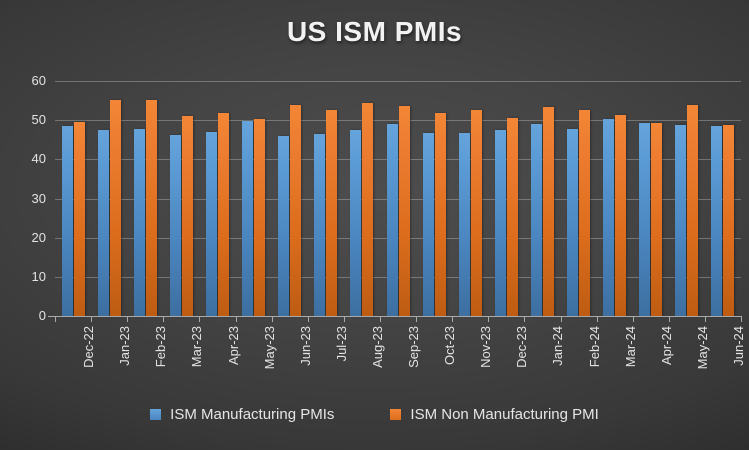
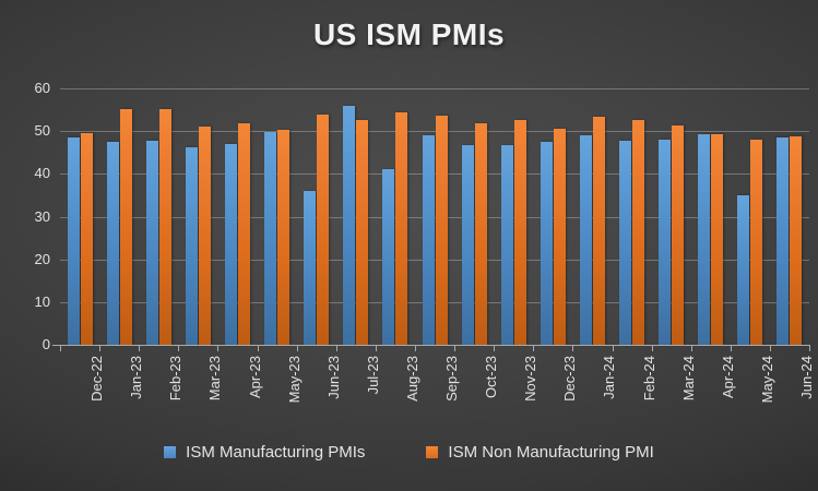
ISM Manufacturing PMIs/Jun-23: 46 -> 36
ISM Manufacturing PMIs/Jul-23: 46 -> 56
ISM Manufacturing PMIs/Aug-23: 48 -> 41
ISM Manufacturing PMIs/Mar-24: 50 -> 48
ISM Manufacturing PMIs/May-24: 49 -> 35
ISM Non Manufacturing PMI/May-24: 54 -> 48
